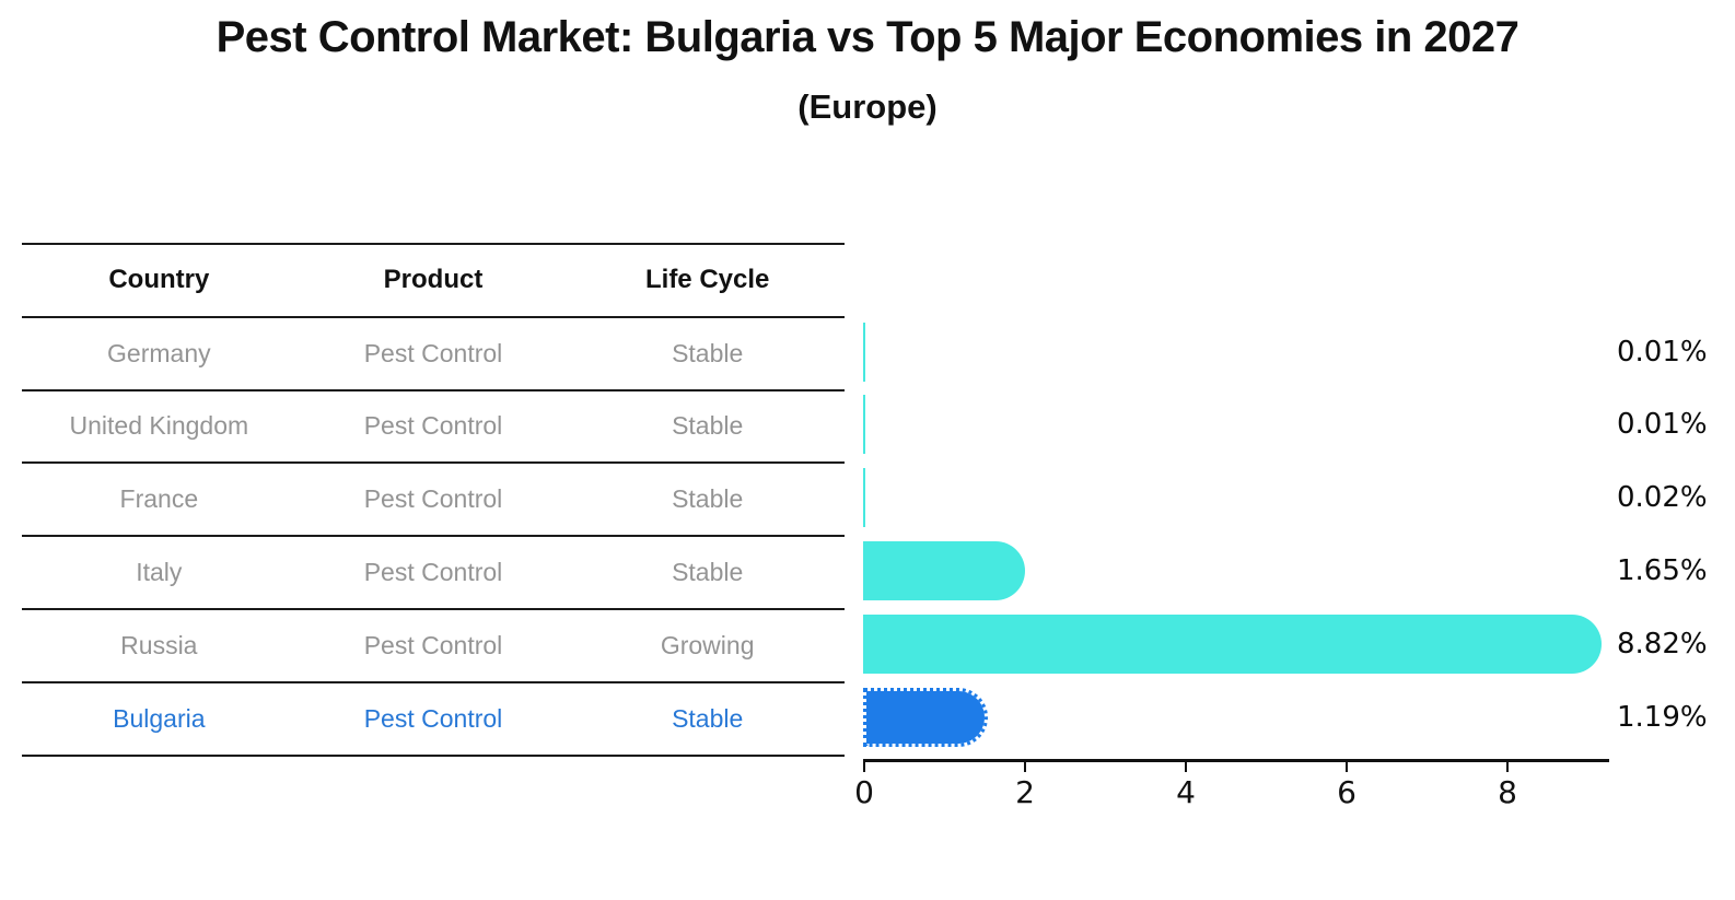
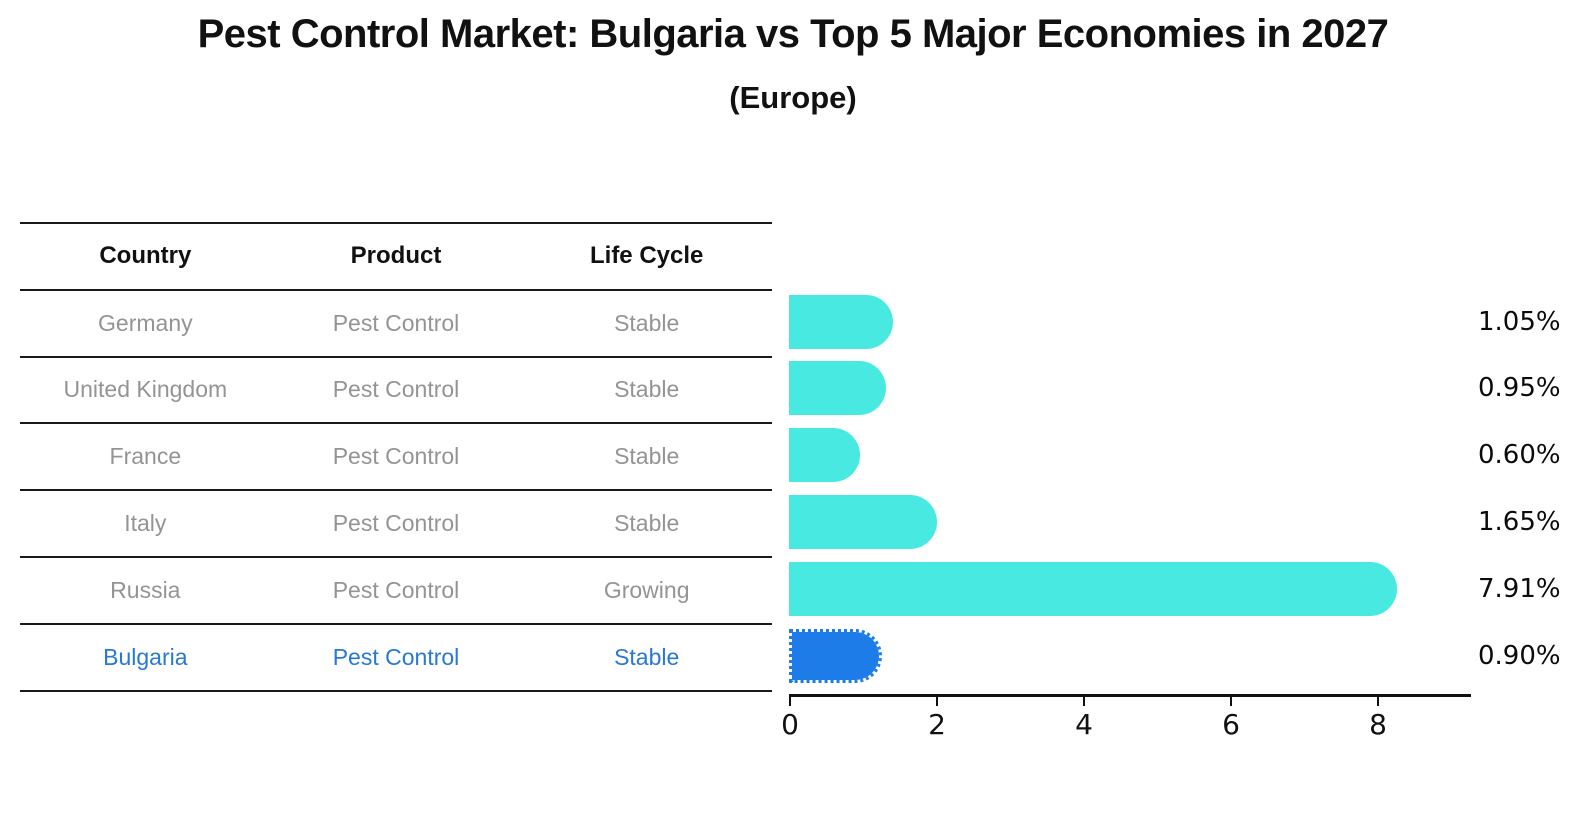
Germany: 0.01% -> 1.05%
United Kingdom: 0.01% -> 0.95%
France: 0.02% -> 0.60%
Russia: 8.82% -> 7.91%
Bulgaria: 1.19% -> 0.90%
